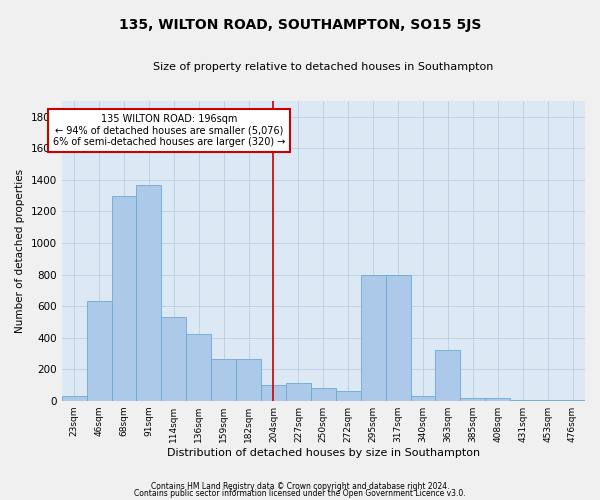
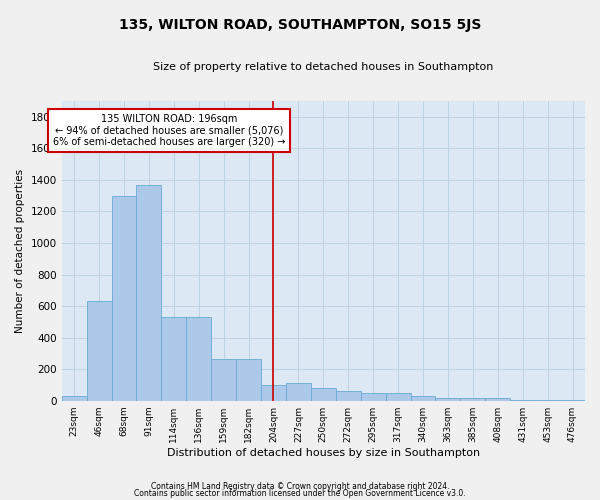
136sqm: 420 -> 530
295sqm: 800 -> 50
317sqm: 800 -> 50
363sqm: 320 -> 20
